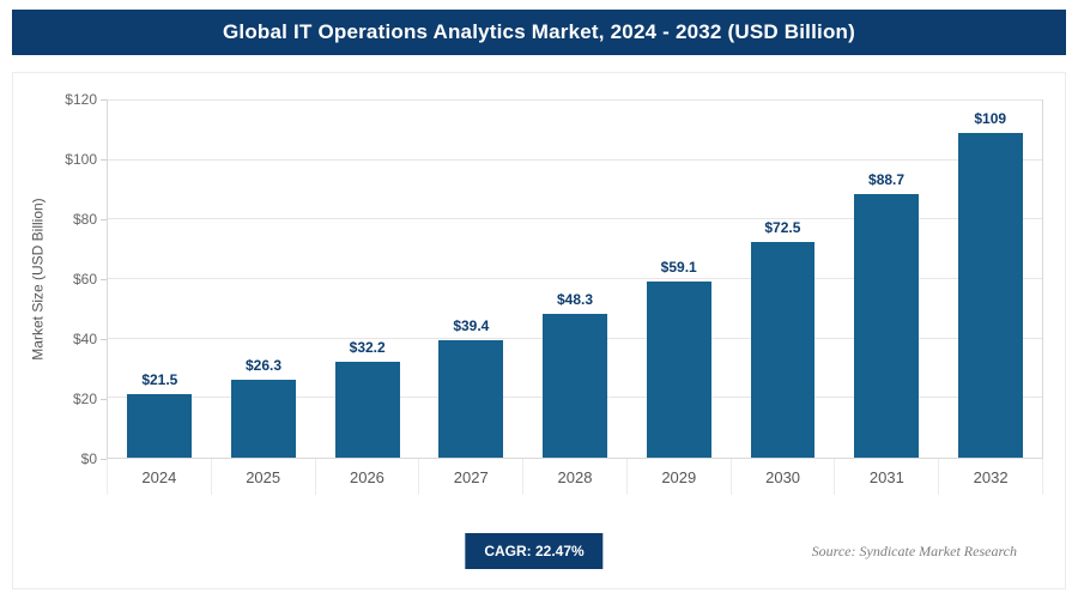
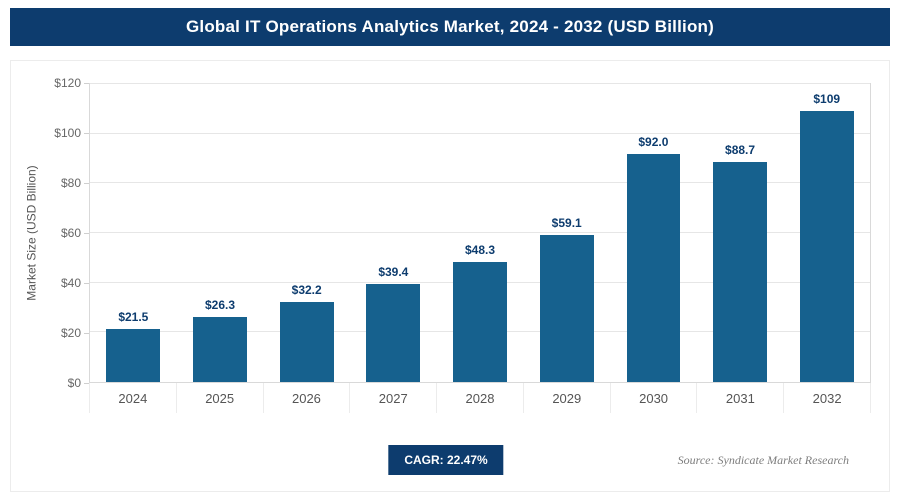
2030: $72.5 -> $92.0
